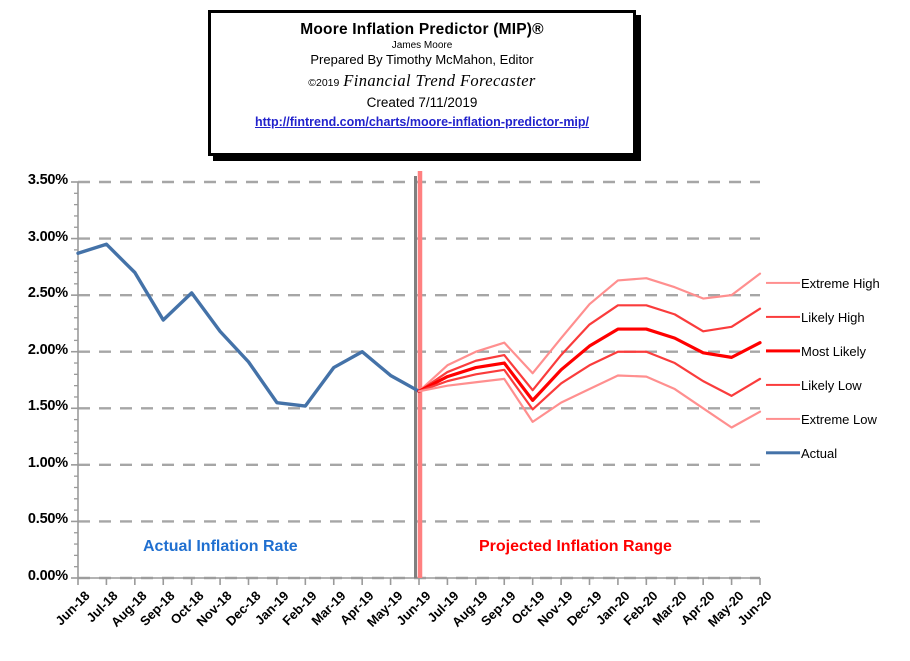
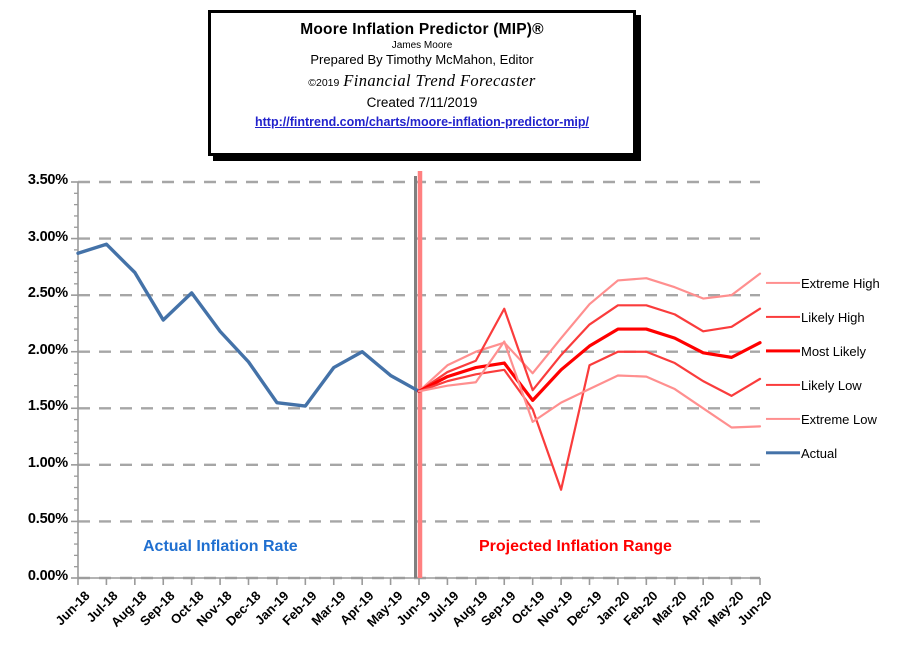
Likely High/Sep-19: 1.97% -> 2.38%
Extreme Low/Sep-19: 1.76% -> 2.09%
Likely Low/Nov-19: 1.72% -> 0.78%
Extreme Low/Jun-20: 1.47% -> 1.34%
